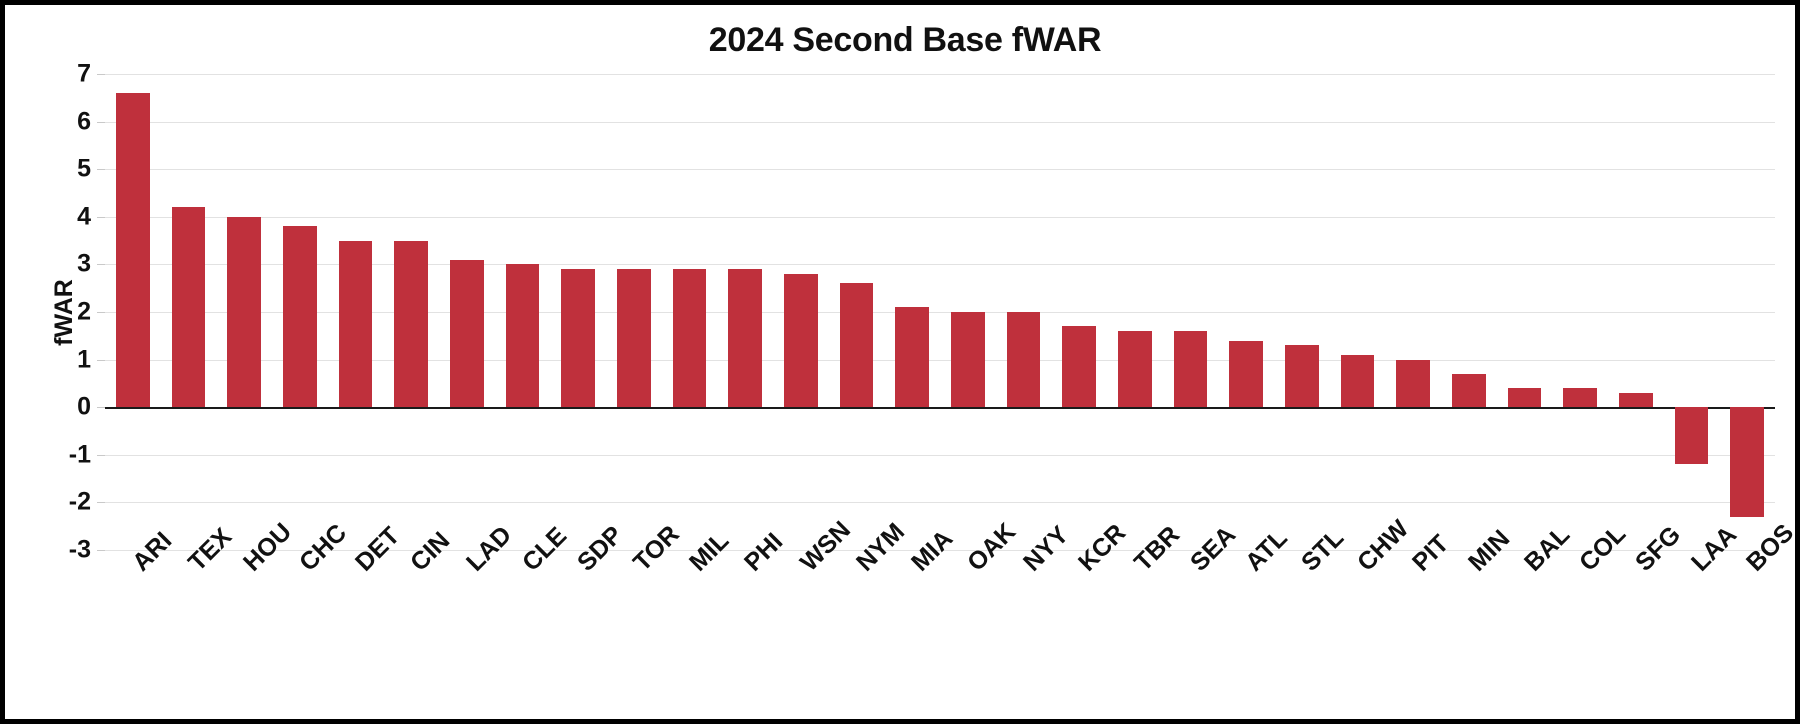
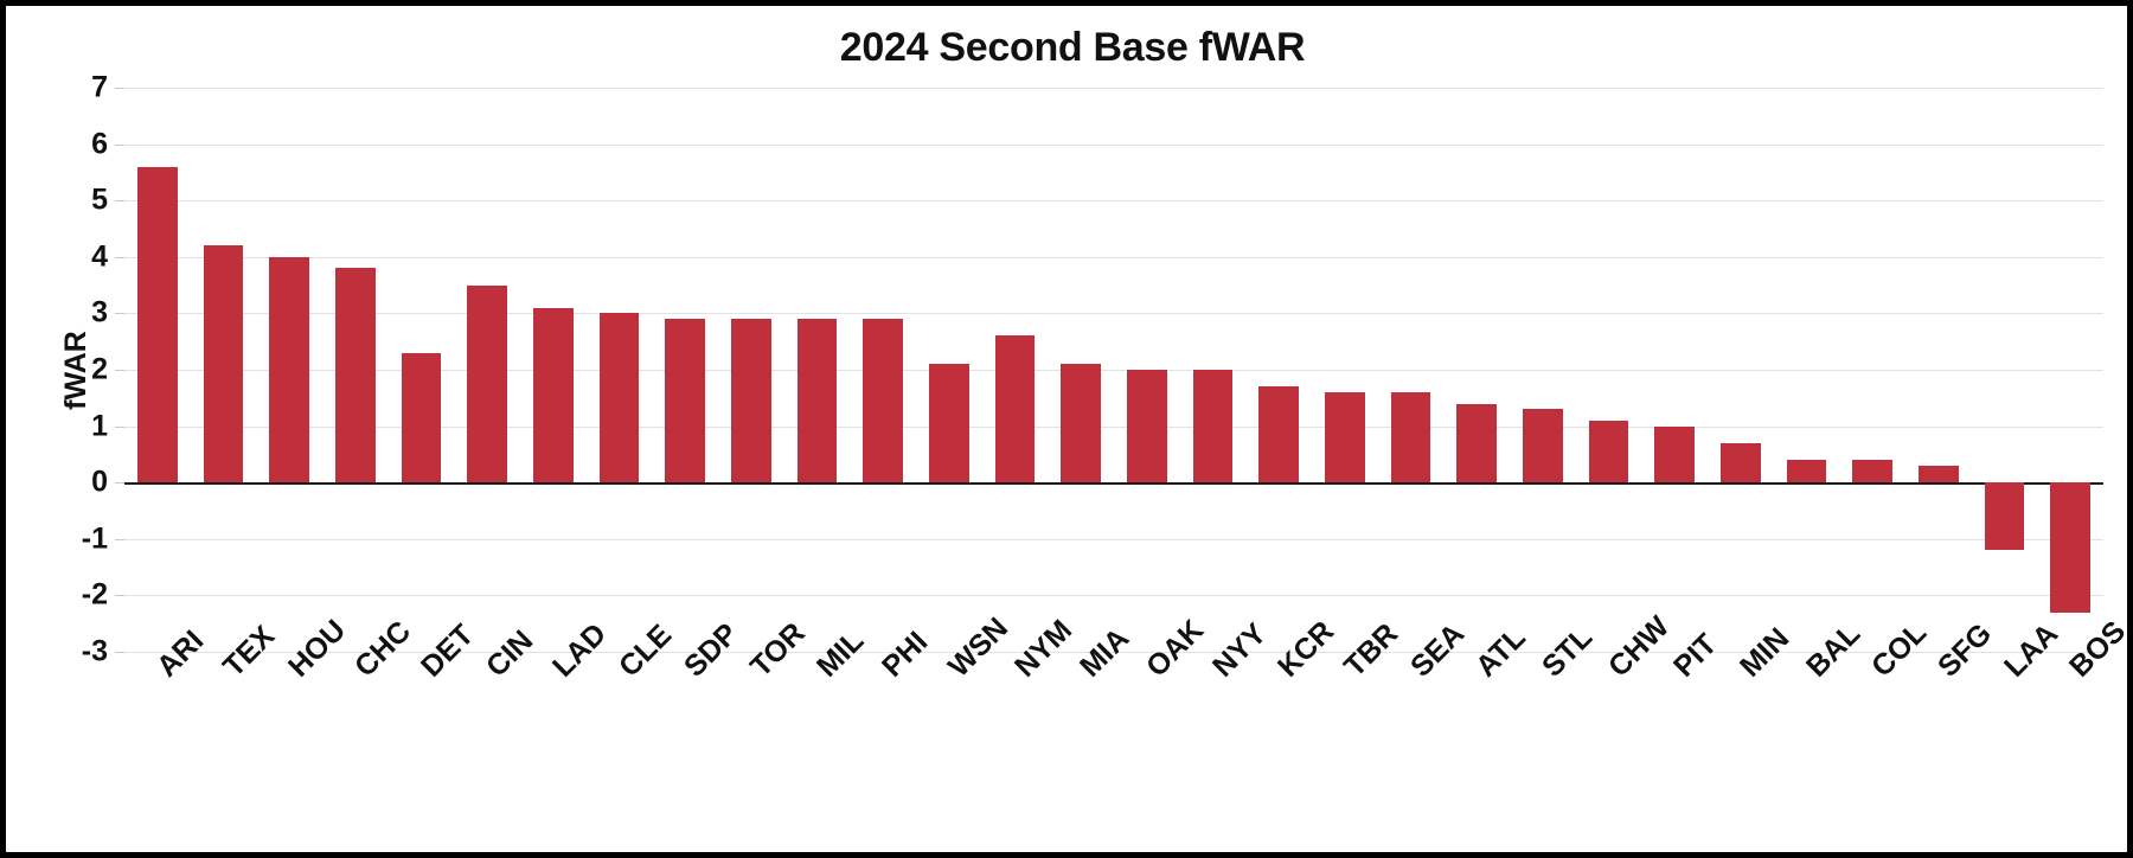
ARI: 6.6 -> 5.6
DET: 3.5 -> 2.3
WSN: 2.8 -> 2.1
